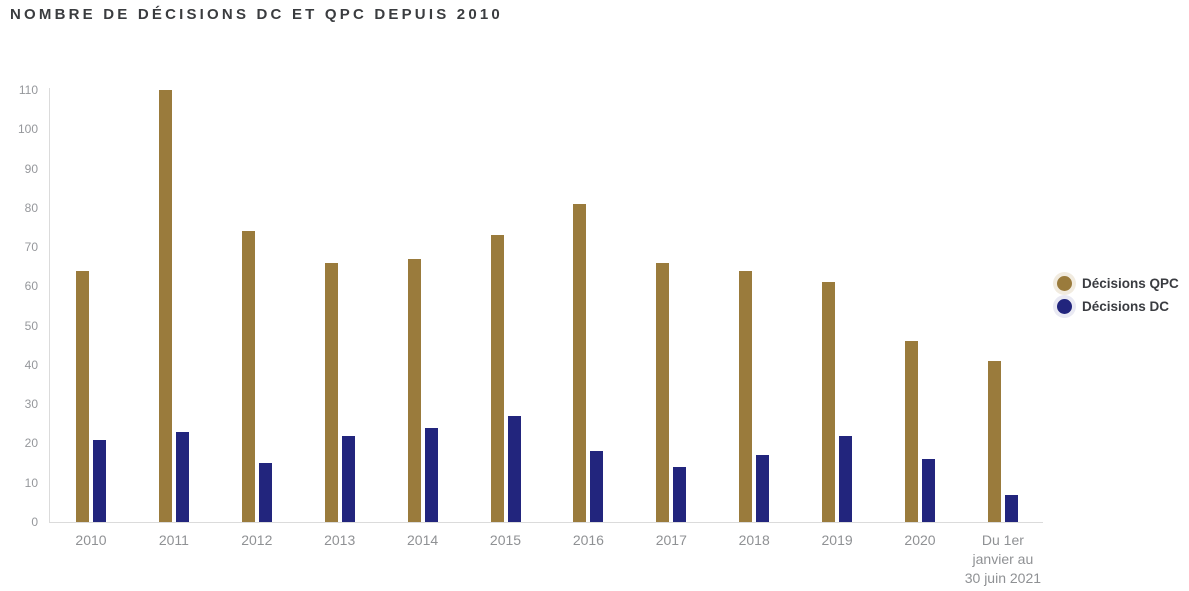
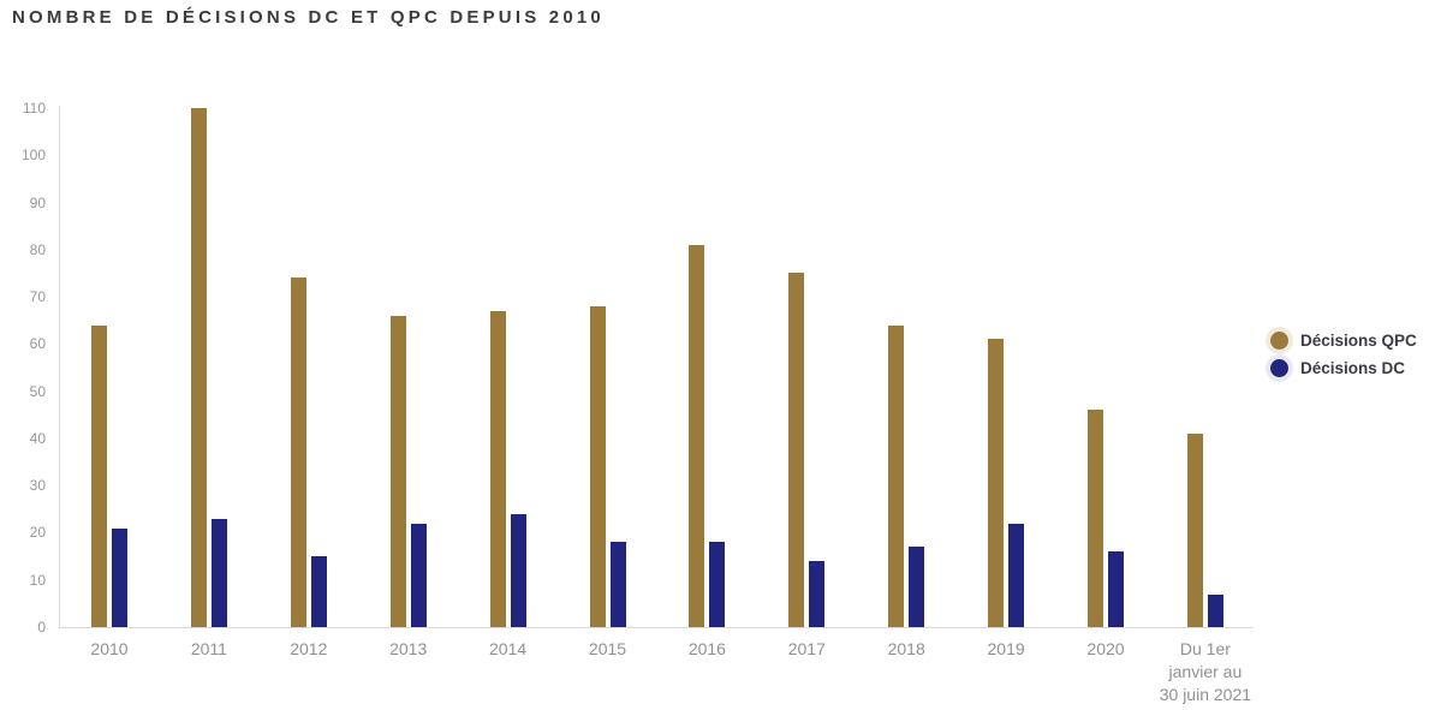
Décisions QPC/2015: 73 -> 68
Décisions DC/2015: 27 -> 18
Décisions QPC/2017: 66 -> 75
